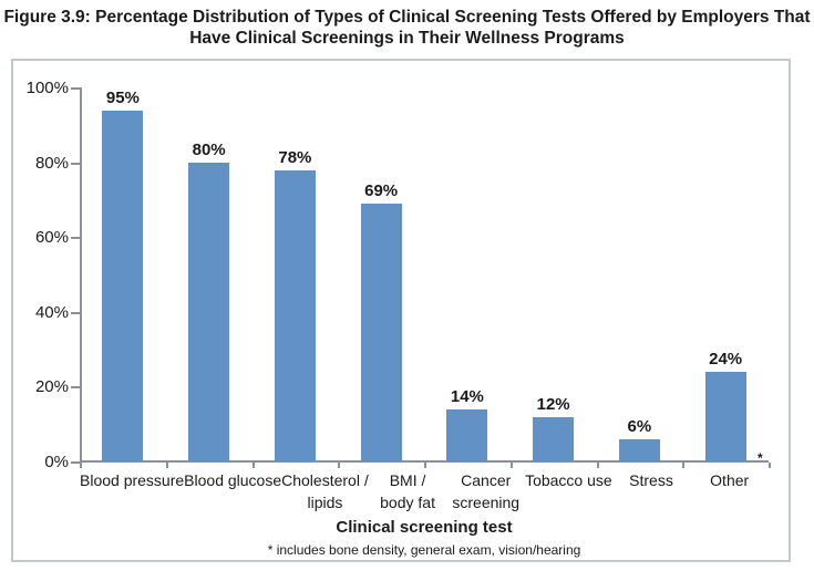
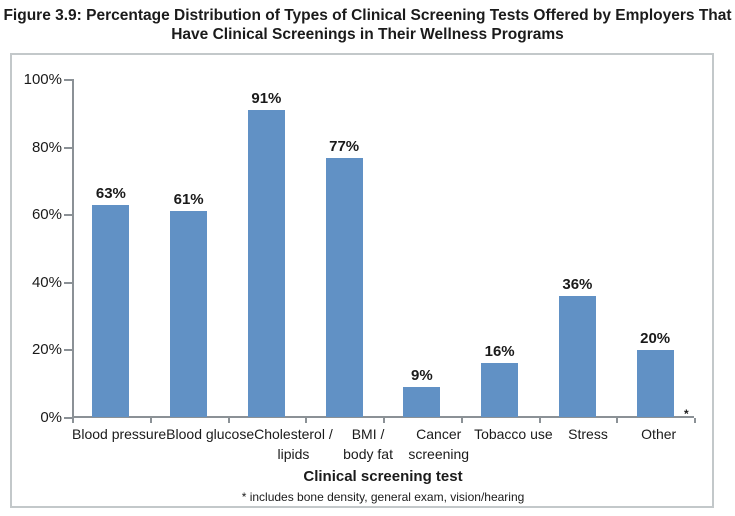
Blood pressure: 95% -> 63%
Blood glucose: 80% -> 61%
Cholesterol / lipids: 78% -> 91%
BMI / body fat: 69% -> 77%
Cancer screening: 14% -> 9%
Tobacco use: 12% -> 16%
Stress: 6% -> 36%
Other: 24% -> 20%
